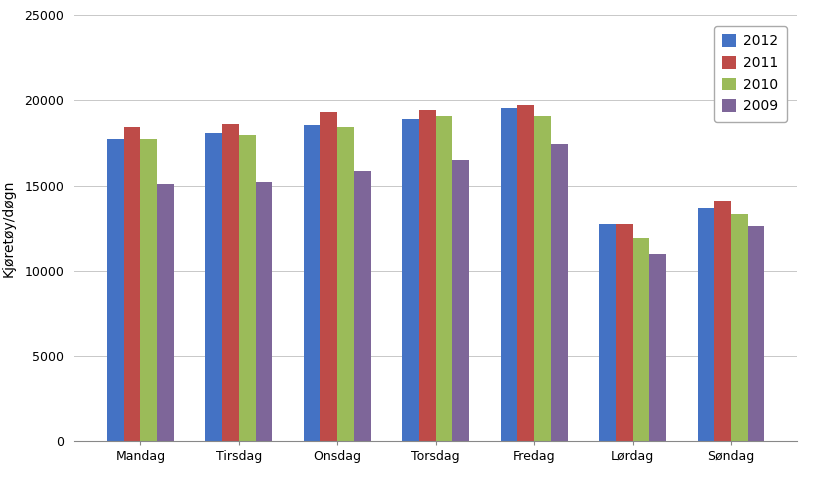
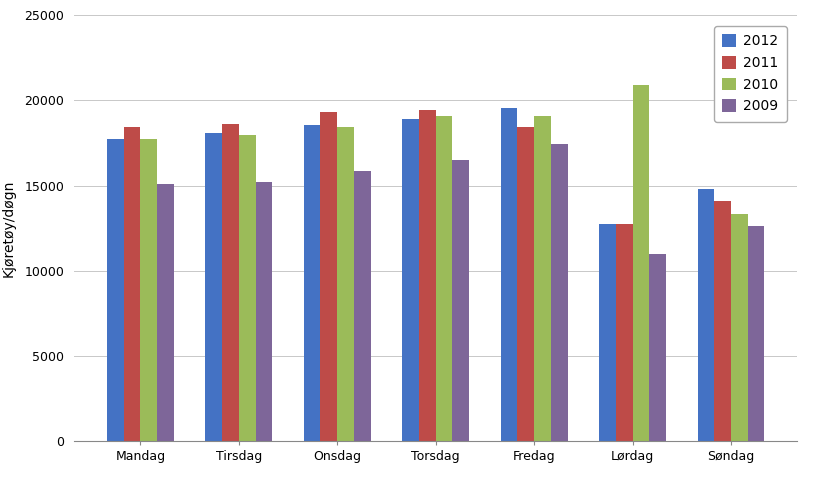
2011/Fredag: 19700 -> 18400
2010/Lørdag: 12000 -> 20900
2012/Søndag: 13700 -> 14800
